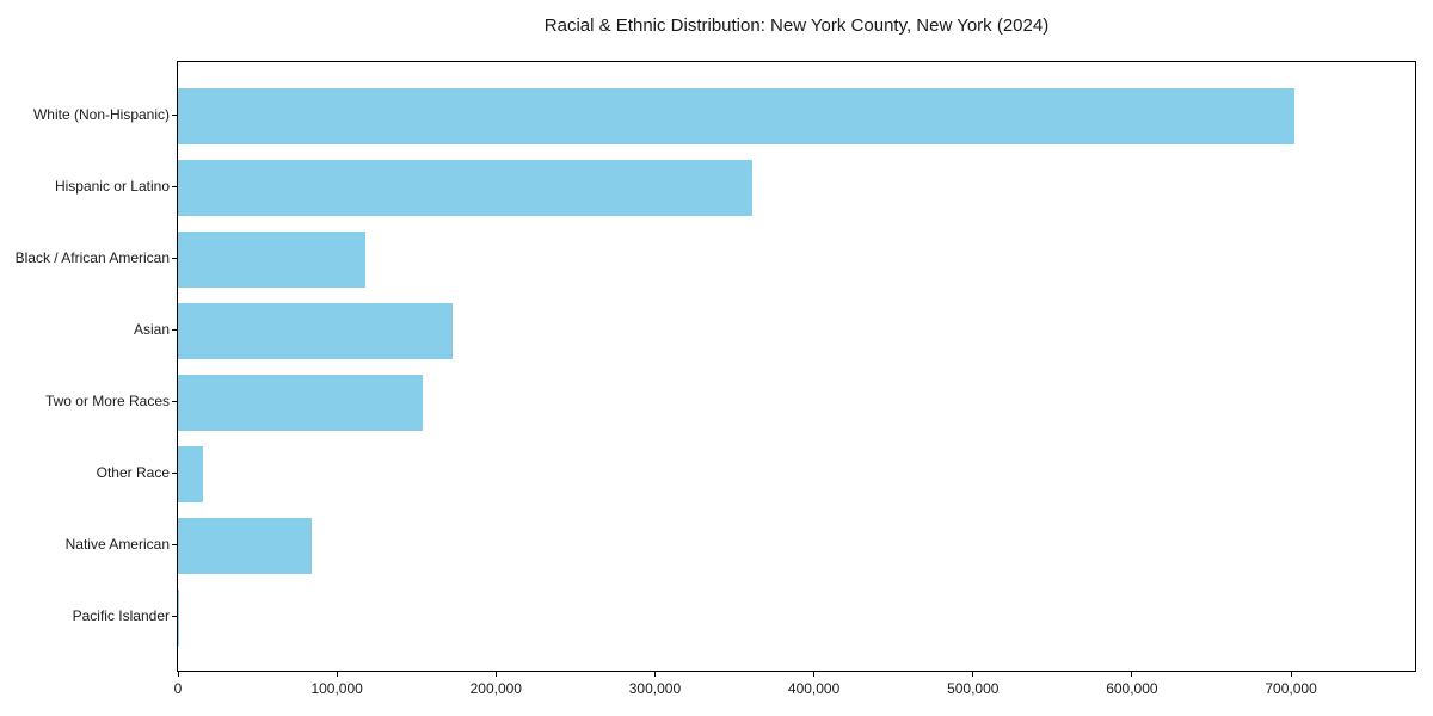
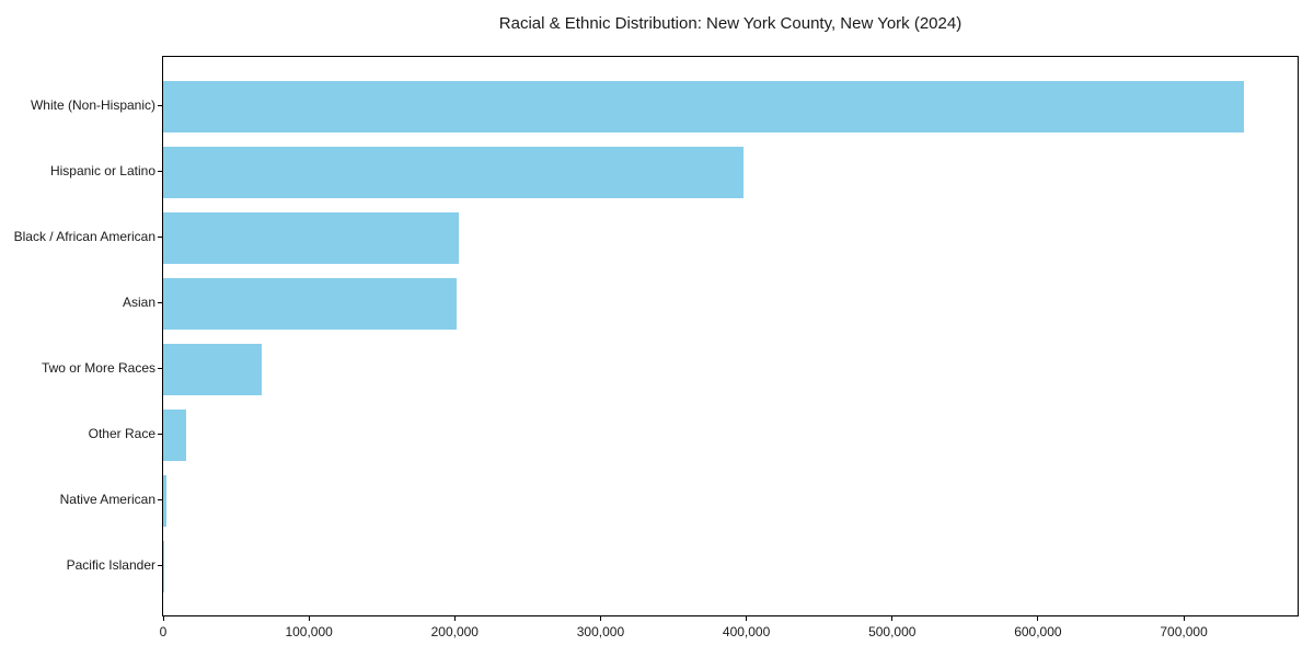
White (Non-Hispanic): 702000 -> 741000
Hispanic or Latino: 361000 -> 398000
Black / African American: 118000 -> 203000
Asian: 173000 -> 202000
Two or More Races: 154000 -> 68000
Native American: 84000 -> 2000
